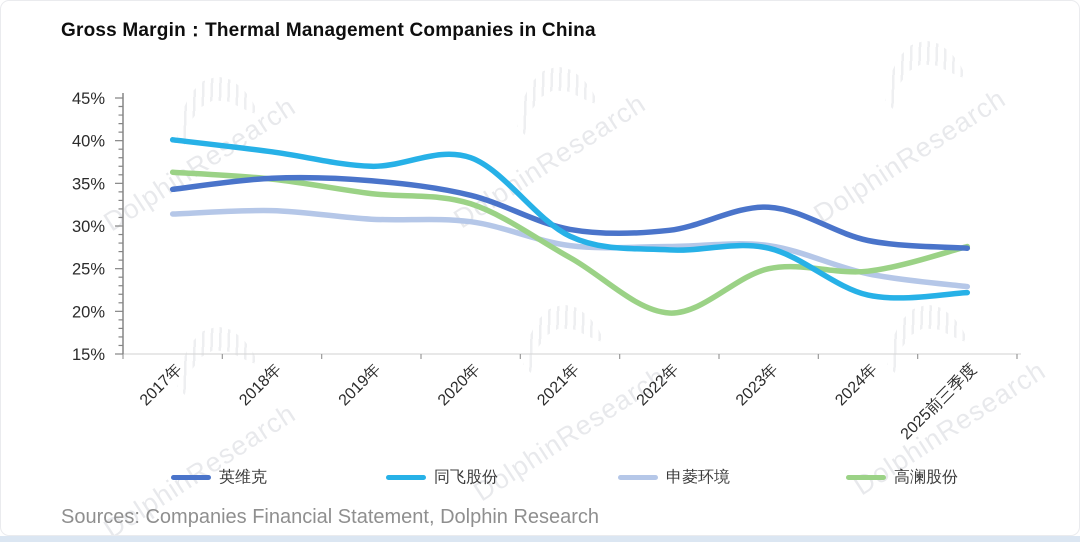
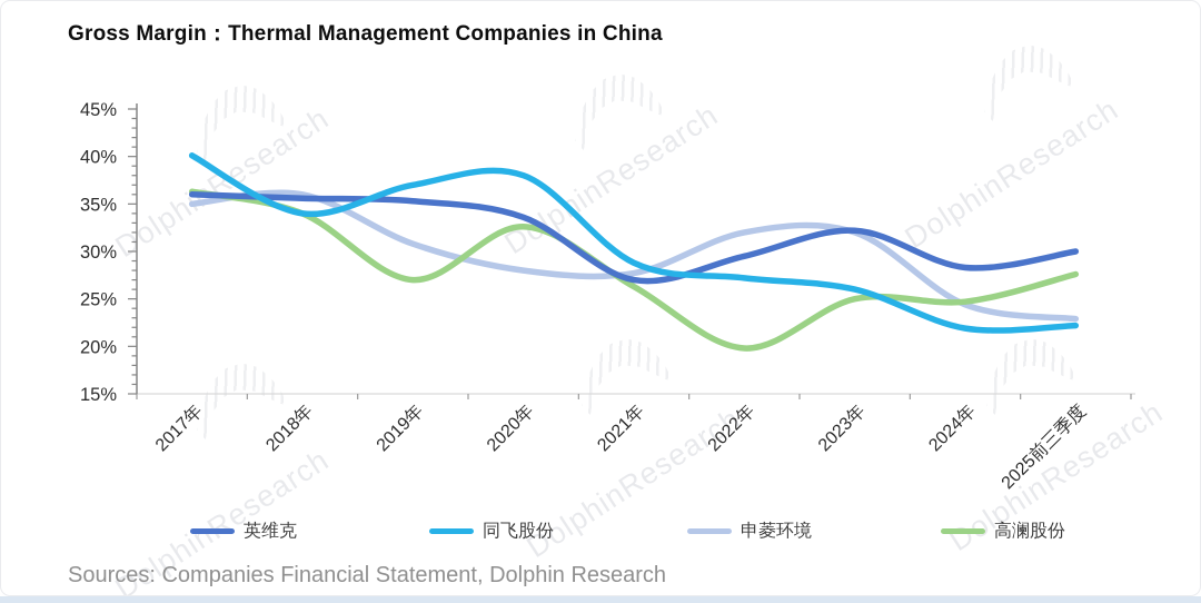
英维克/2017年: 34% -> 36%
申菱环境/2017年: 31% -> 35%
同飞股份/2018年: 39% -> 34%
申菱环境/2018年: 32% -> 36%
高澜股份/2018年: 36% -> 34%
高澜股份/2019年: 34% -> 27%
申菱环境/2020年: 30% -> 28%
英维克/2021年: 30% -> 27%
申菱环境/2022年: 28% -> 32%
同飞股份/2023年: 27% -> 26%
申菱环境/2023年: 28% -> 32%
英维克/2025前三季度: 27% -> 30%
